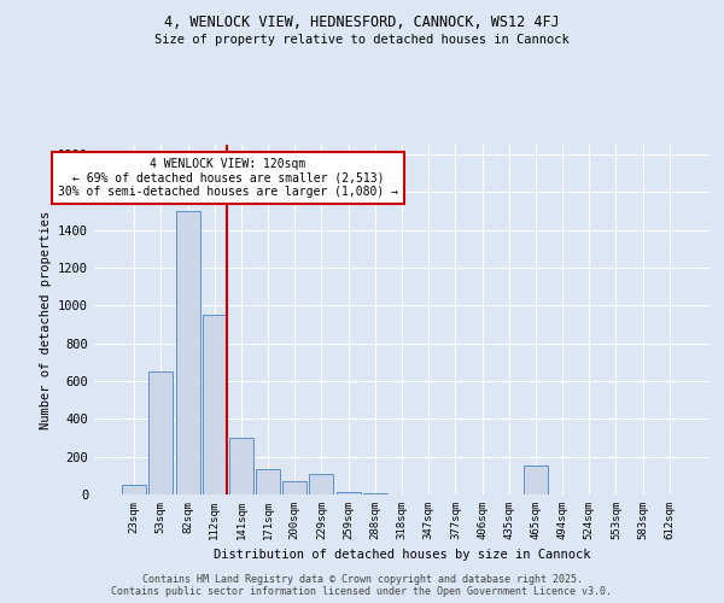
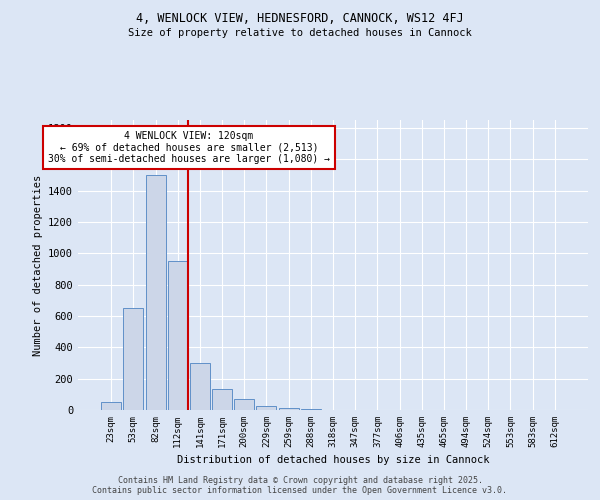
229sqm: 110 -> 20
465sqm: 150 -> 0
